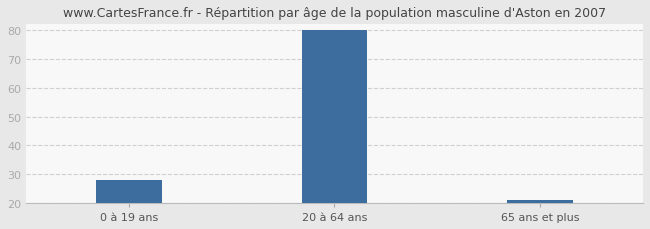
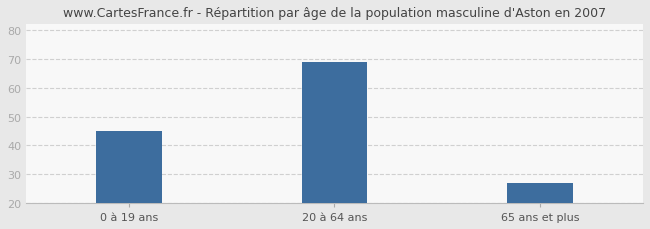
0 à 19 ans: 28 -> 45
20 à 64 ans: 80 -> 69
65 ans et plus: 21 -> 27
